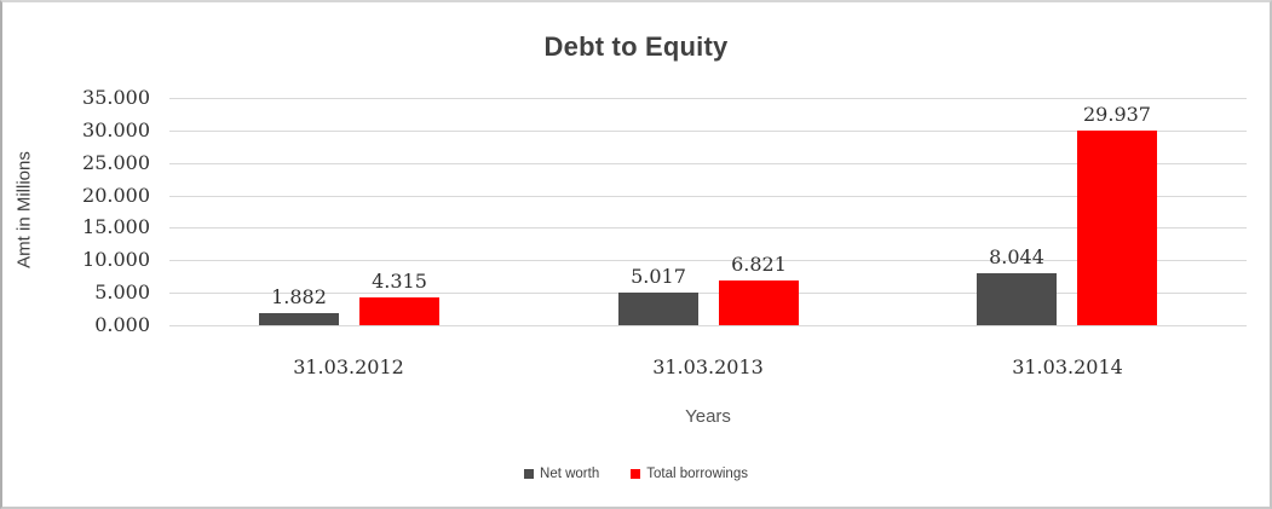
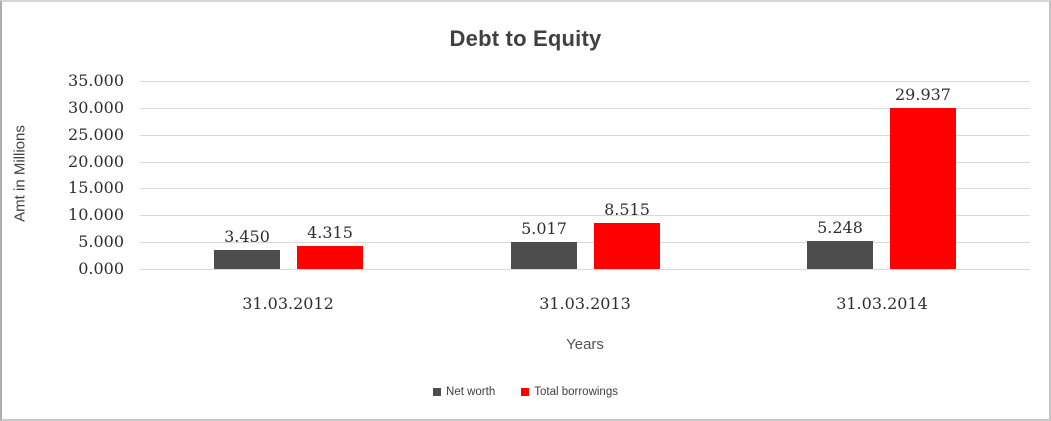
Net worth/31.03.2012: 1.882 -> 3.450
Total borrowings/31.03.2013: 6.821 -> 8.515
Net worth/31.03.2014: 8.044 -> 5.248
